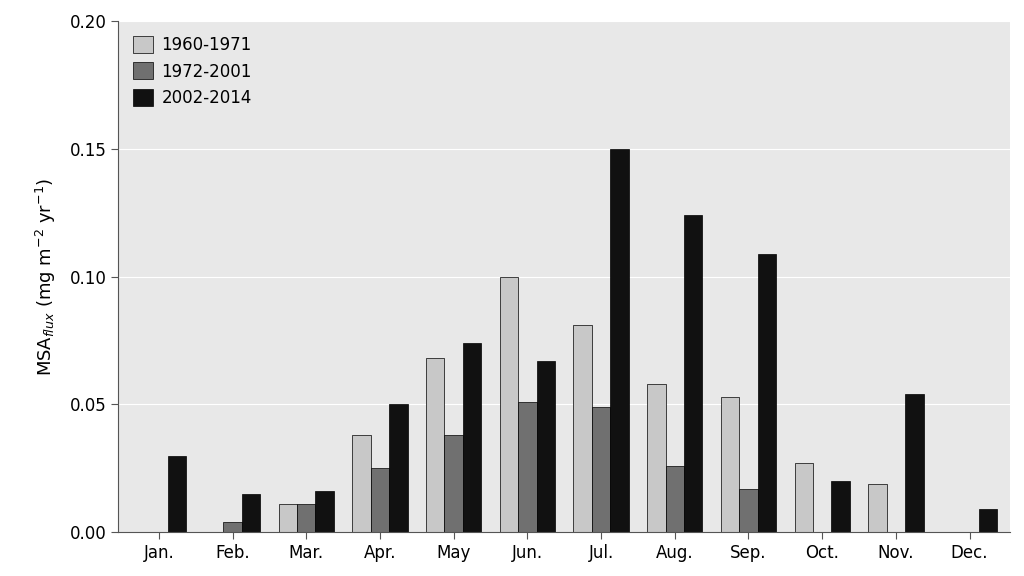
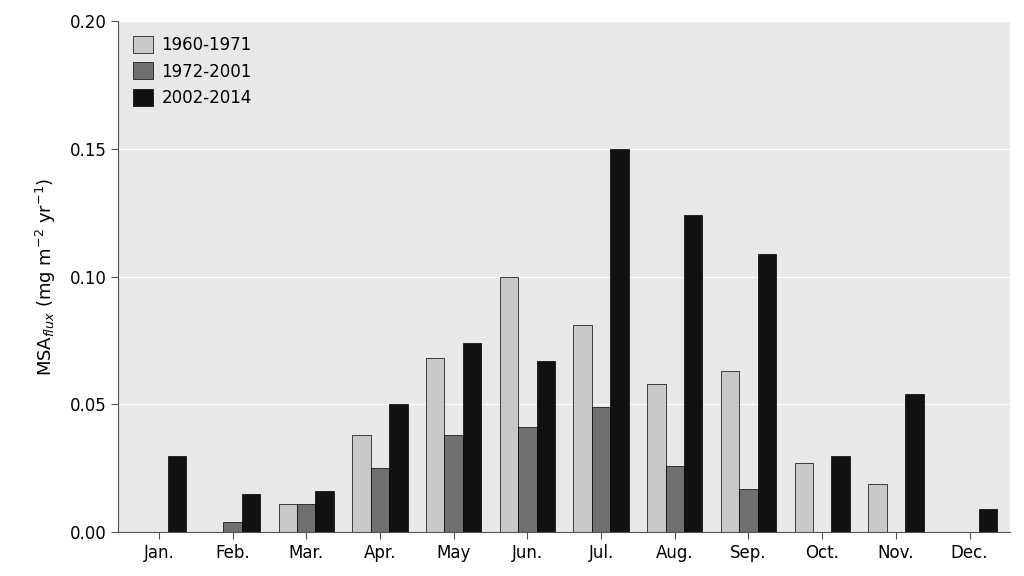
1972-2001/Jun.: 0.051 -> 0.041
1960-1971/Sep.: 0.053 -> 0.063
2002-2014/Oct.: 0.020 -> 0.030
